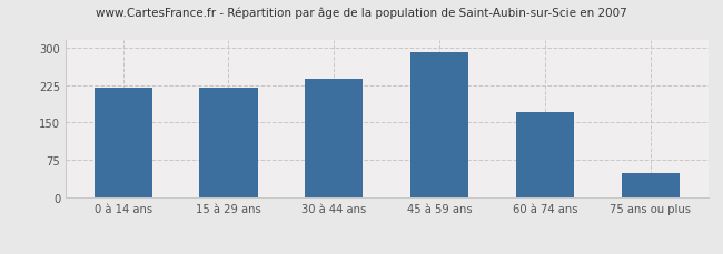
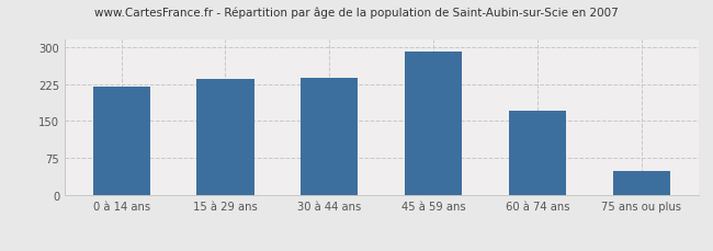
15 à 29 ans: 220 -> 235
